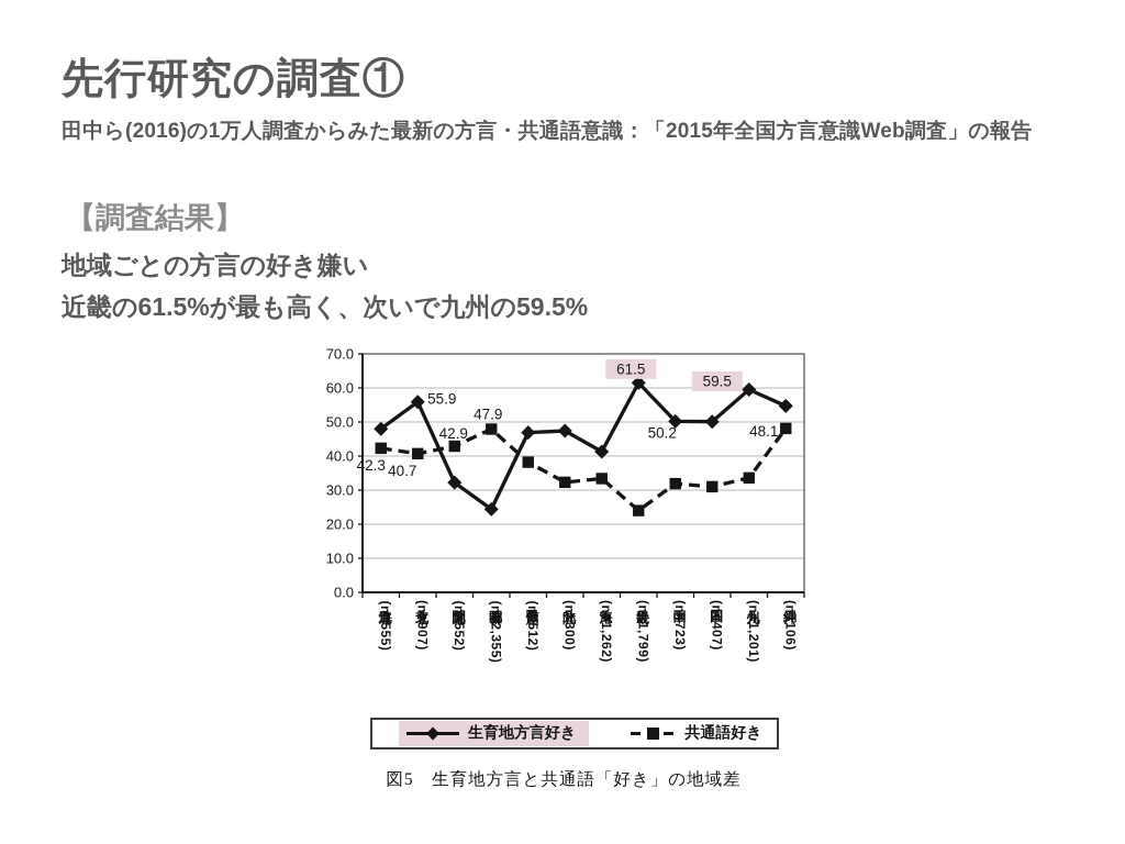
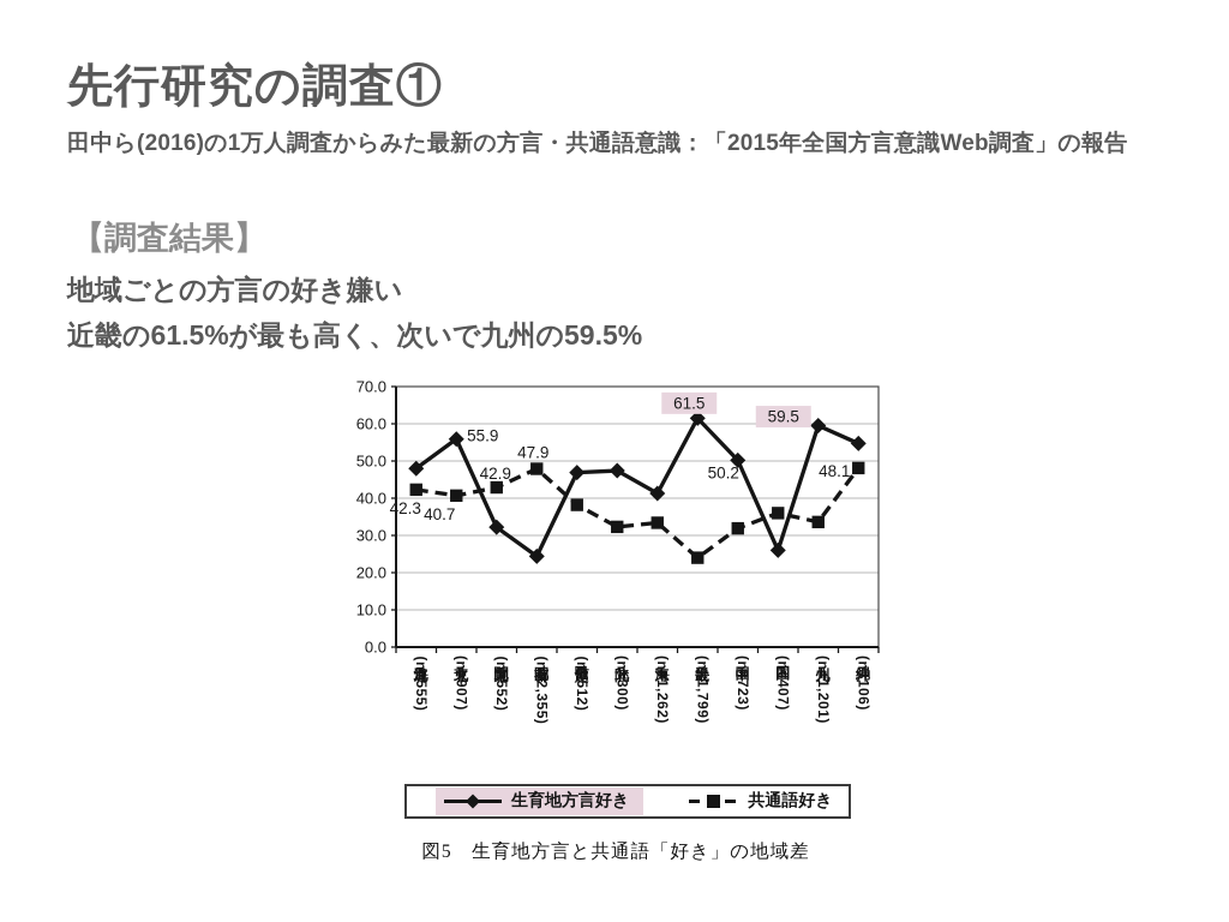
生育地方言好き/四国(n=407): 50 -> 26
共通語好き/四国(n=407): 31 -> 36
